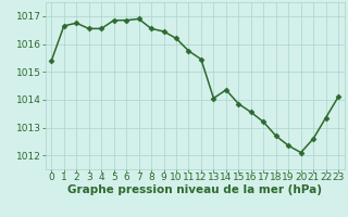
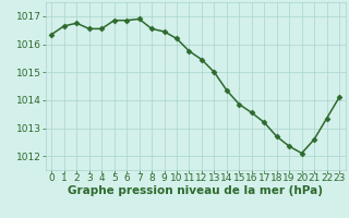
0: 1015.40 -> 1016.35
13: 1014.05 -> 1015.00
